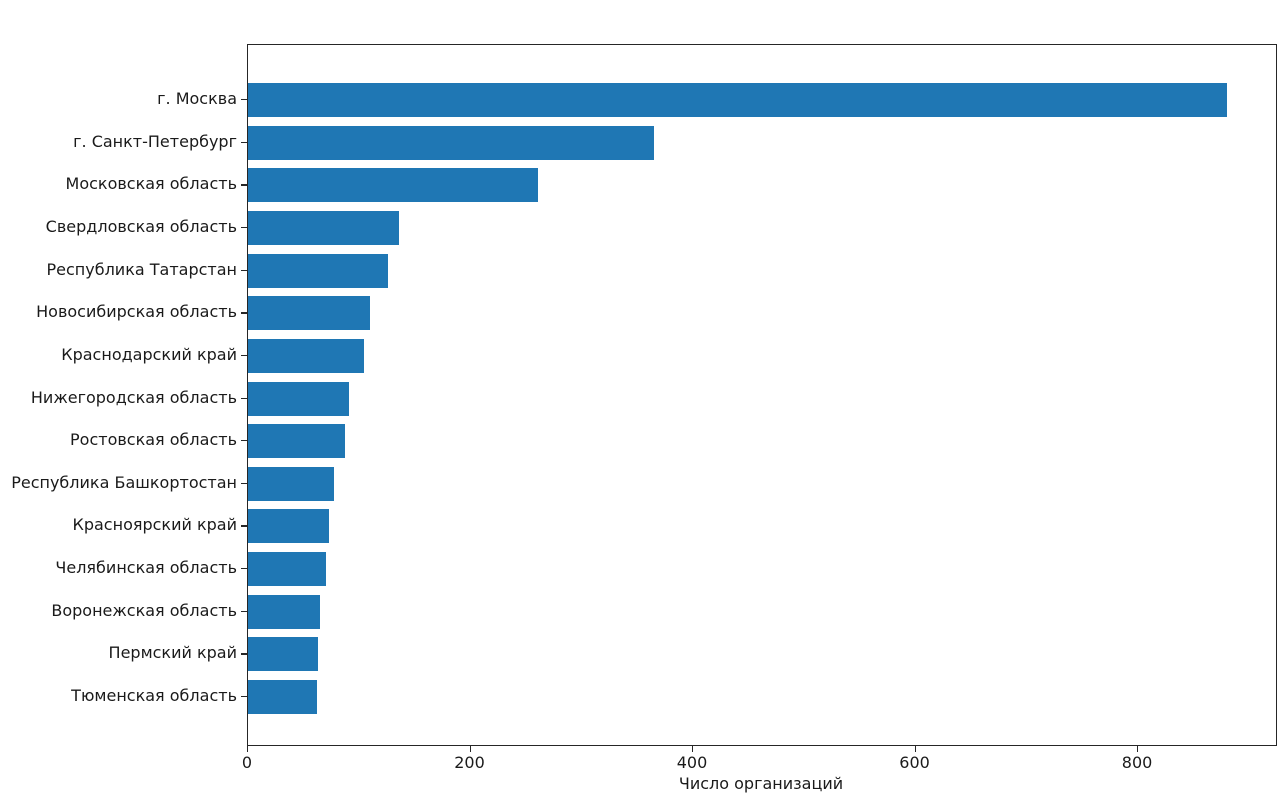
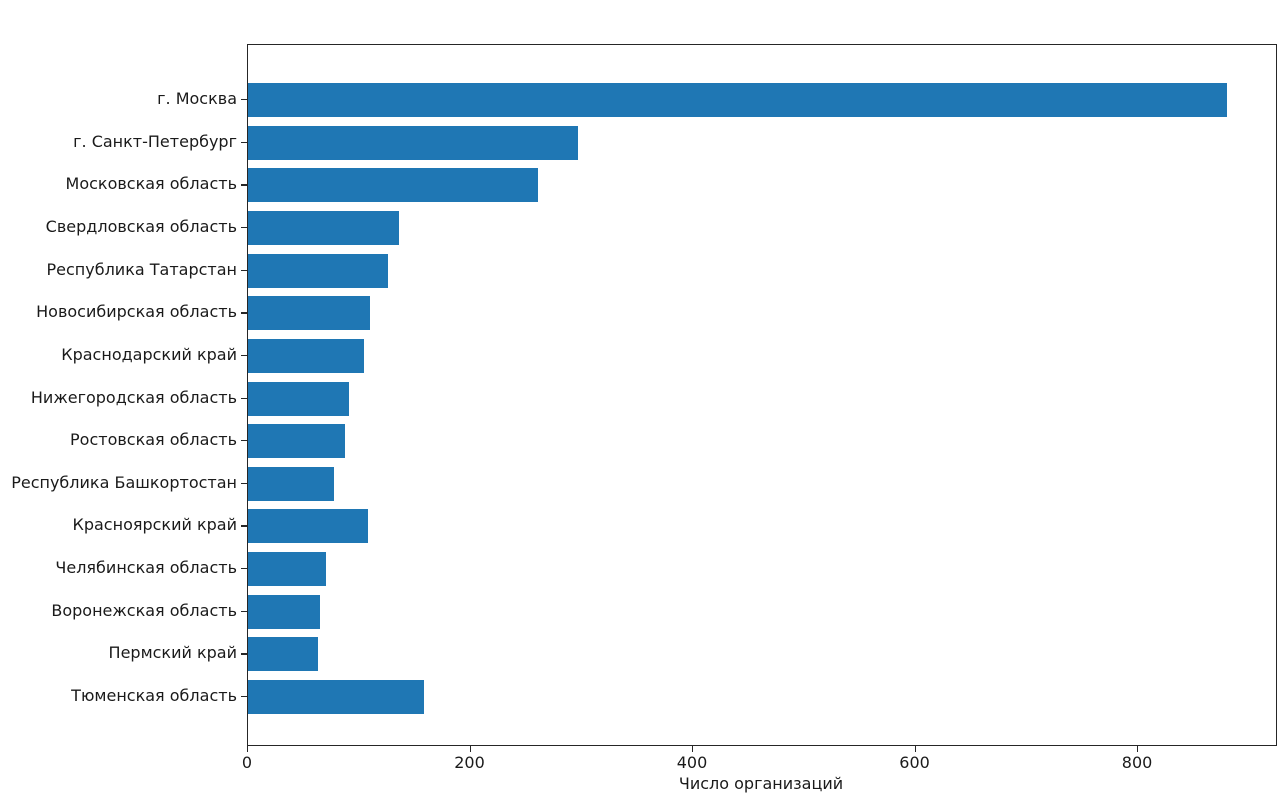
г. Санкт-Петербург: 365 -> 297
Красноярский край: 73 -> 108
Тюменская область: 62 -> 158
